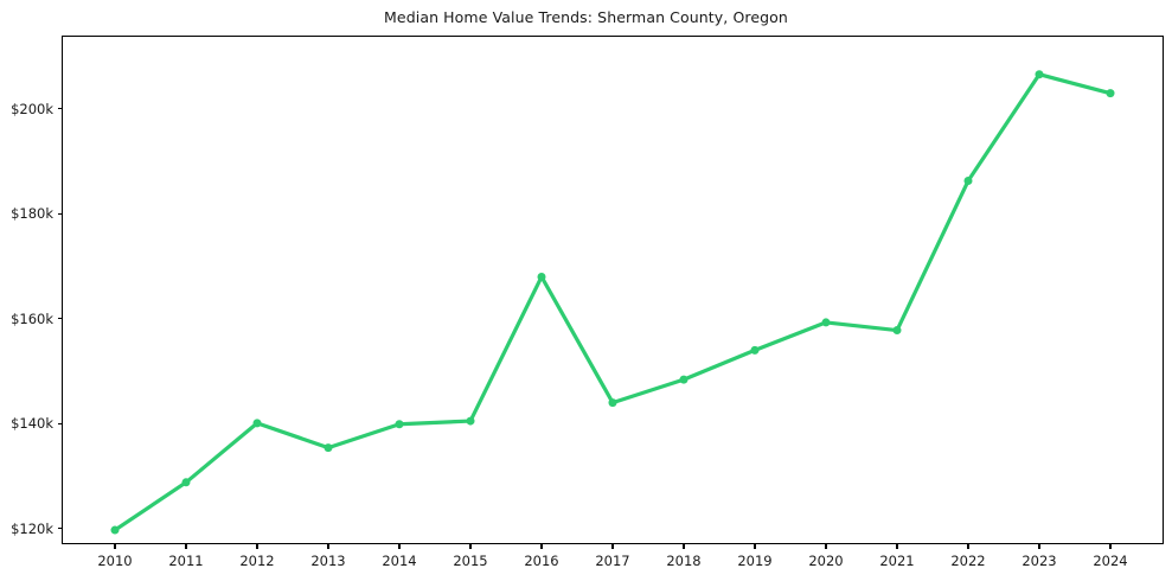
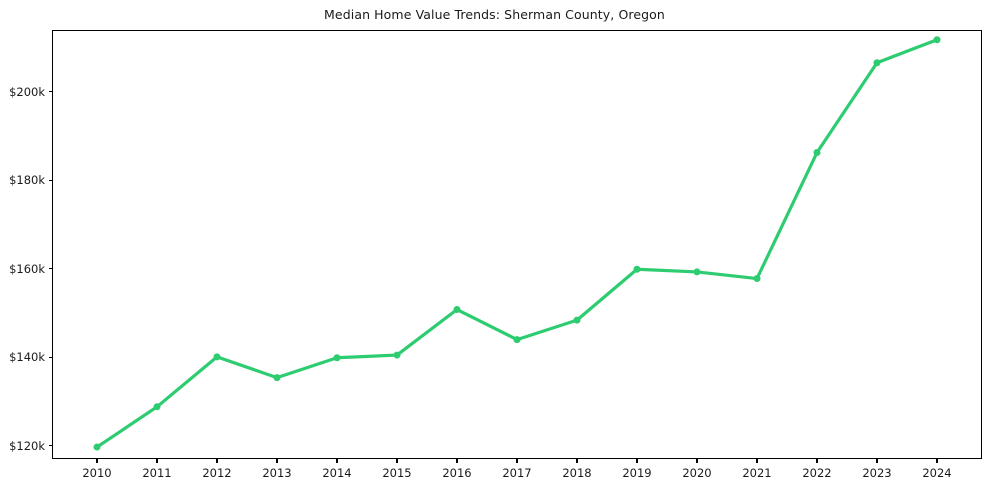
2016: $168k -> $151k
2019: $154k -> $160k
2024: $203k -> $212k
